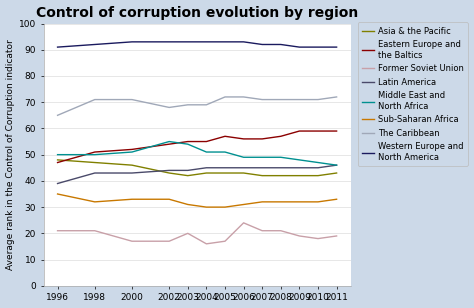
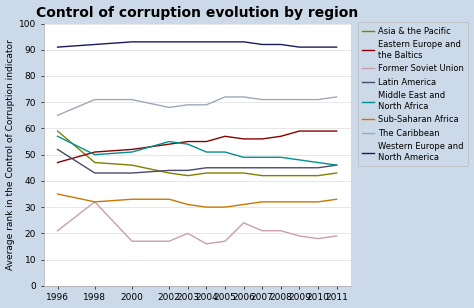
Asia & the Pacific/1996: 48 -> 59
Latin America/1996: 39 -> 52
Middle East and North Africa/1996: 50 -> 57
Former Soviet Union/1998: 21 -> 32
